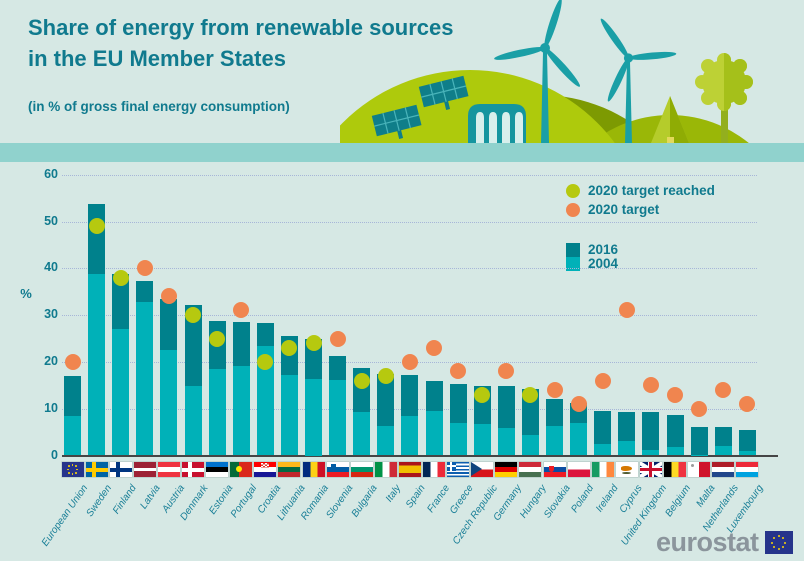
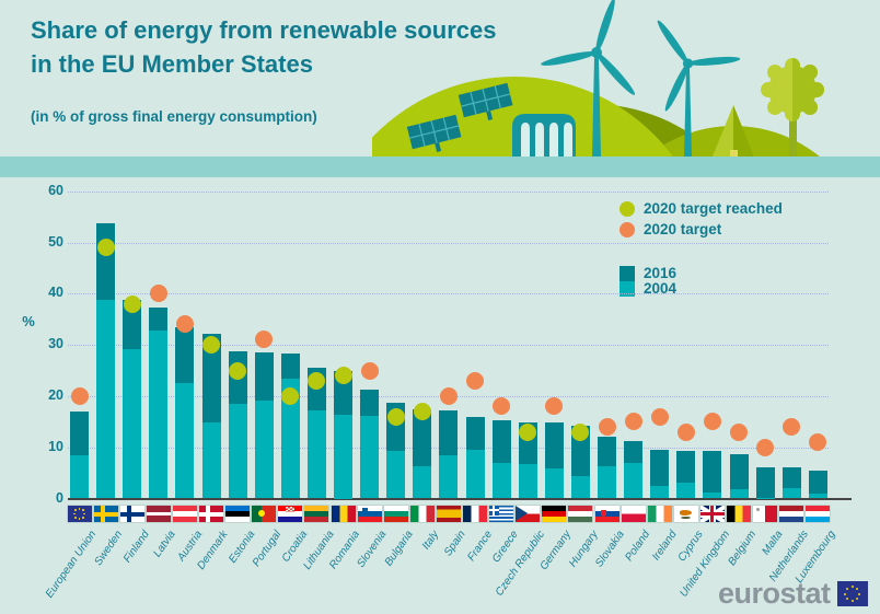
2004/Finland: 27 -> 29
2020 target/Poland: 11 -> 15
2020 target/Cyprus: 31 -> 13
